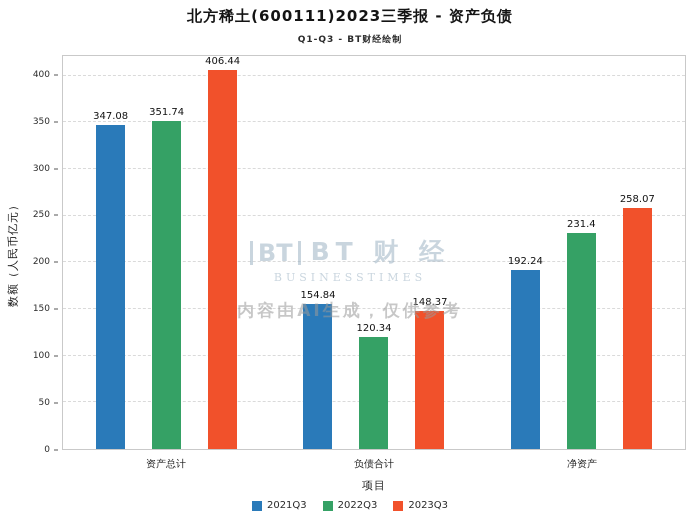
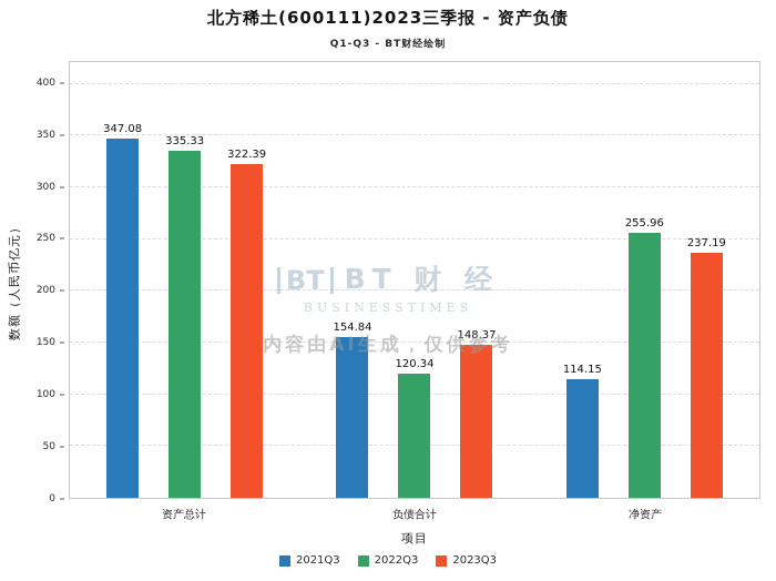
2022Q3/资产总计: 351.74 -> 335.33
2023Q3/资产总计: 406.44 -> 322.39
2021Q3/净资产: 192.24 -> 114.15
2022Q3/净资产: 231.4 -> 255.96
2023Q3/净资产: 258.07 -> 237.19
